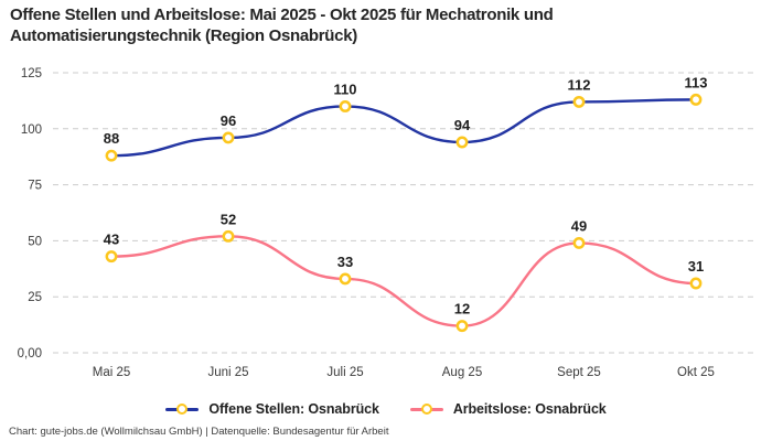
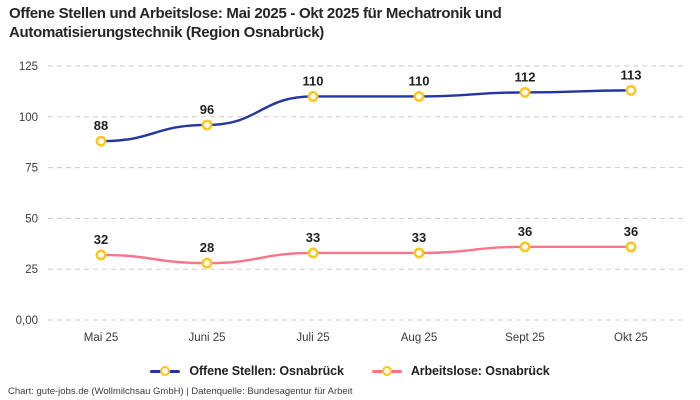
Arbeitslose: Osnabrück/Mai 25: 43 -> 32
Arbeitslose: Osnabrück/Juni 25: 52 -> 28
Offene Stellen: Osnabrück/Aug 25: 94 -> 110
Arbeitslose: Osnabrück/Aug 25: 12 -> 33
Arbeitslose: Osnabrück/Sept 25: 49 -> 36
Arbeitslose: Osnabrück/Okt 25: 31 -> 36
